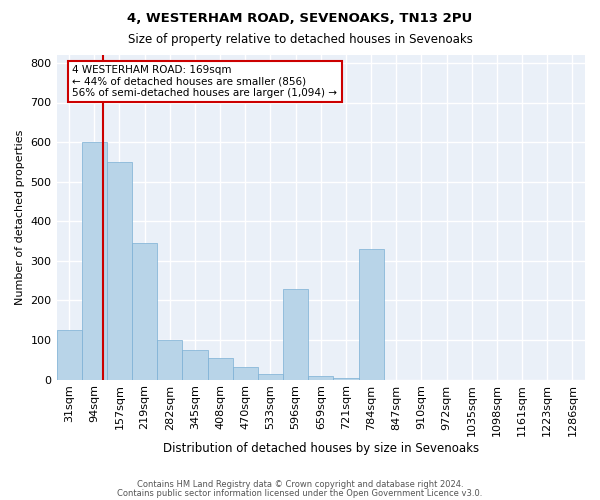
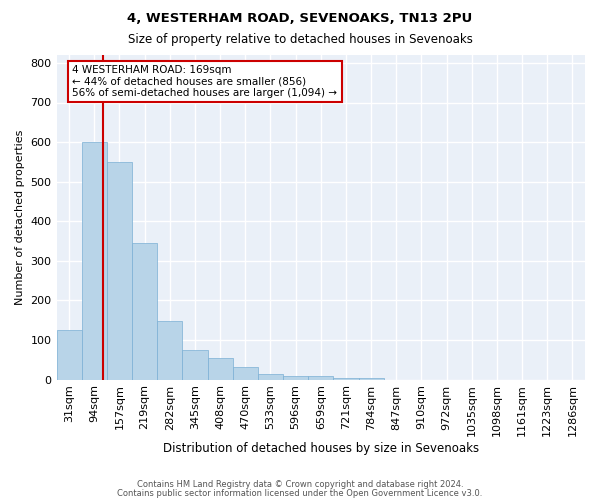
282sqm: 100 -> 148
596sqm: 230 -> 10
784sqm: 330 -> 5
